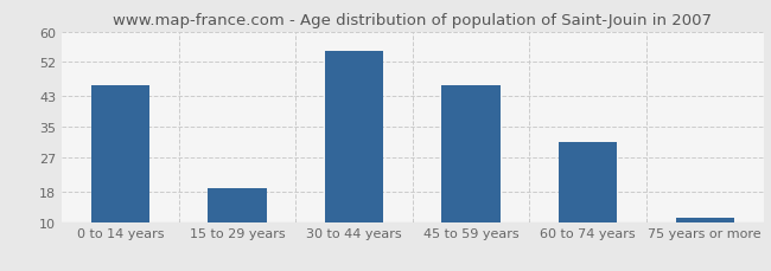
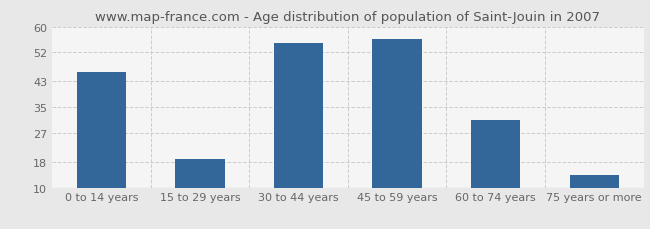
45 to 59 years: 46 -> 56
75 years or more: 11 -> 14
